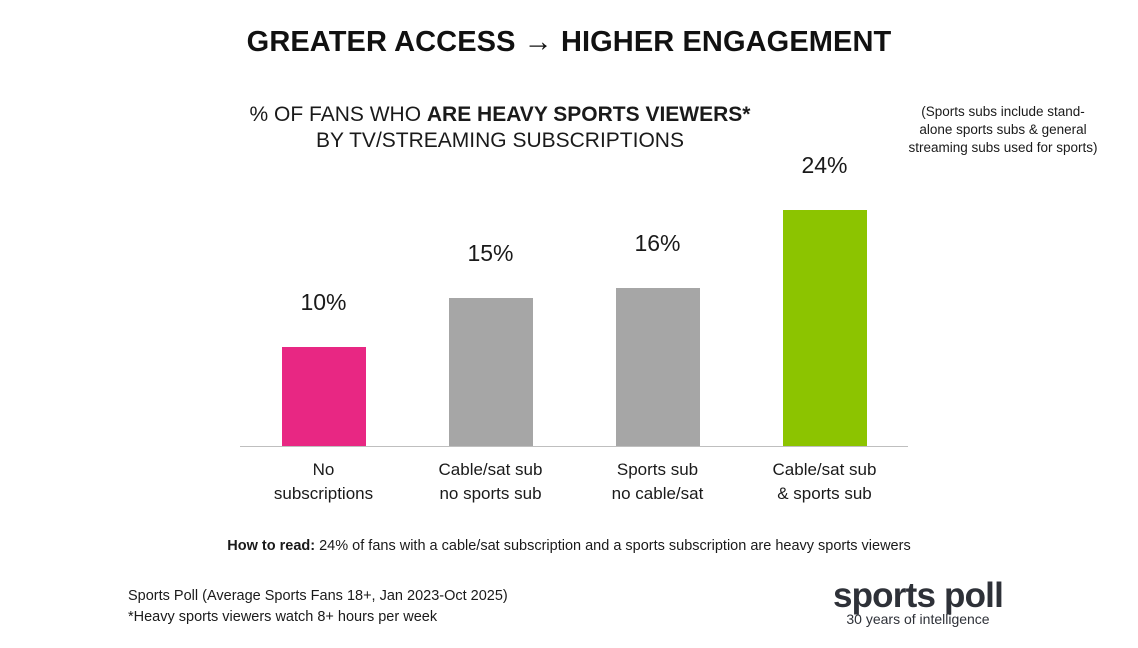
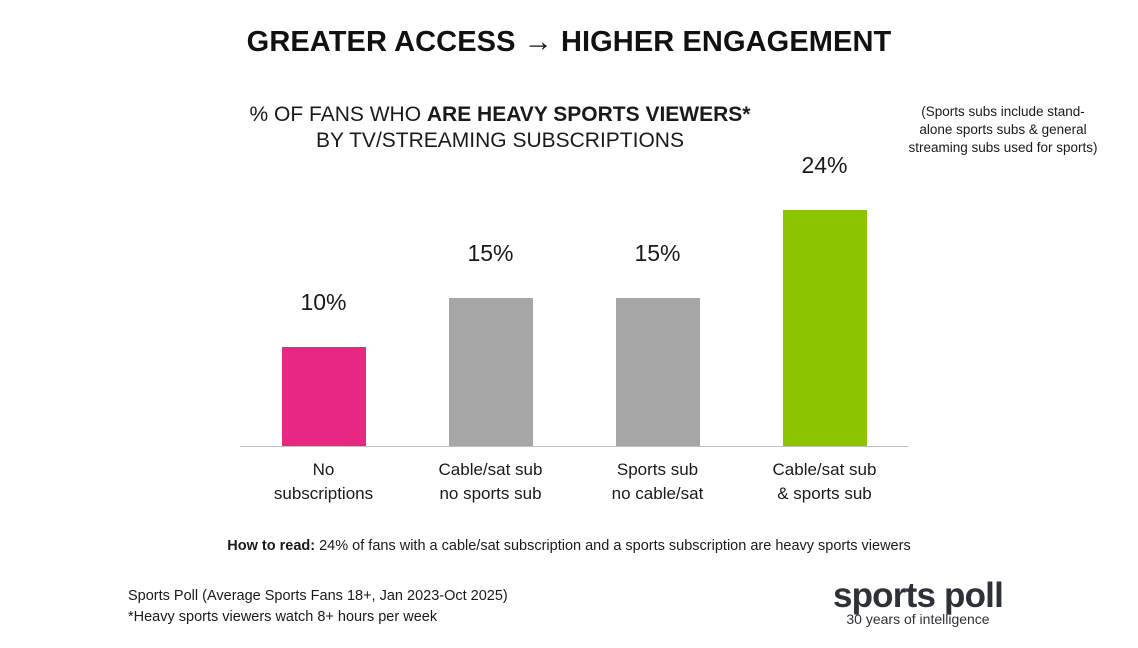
Sports sub no cable/sat: 16% -> 15%
